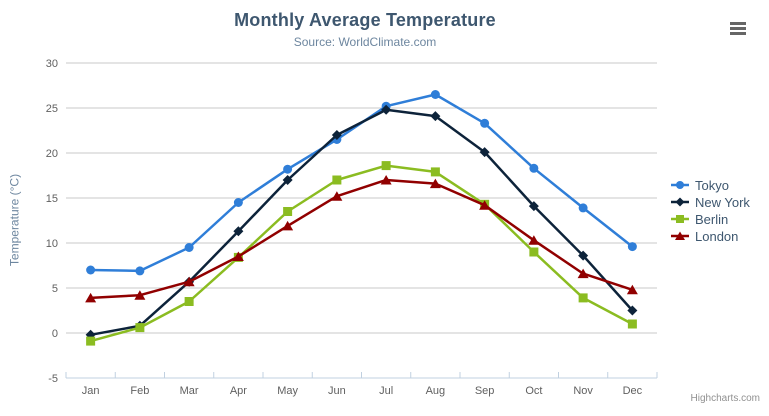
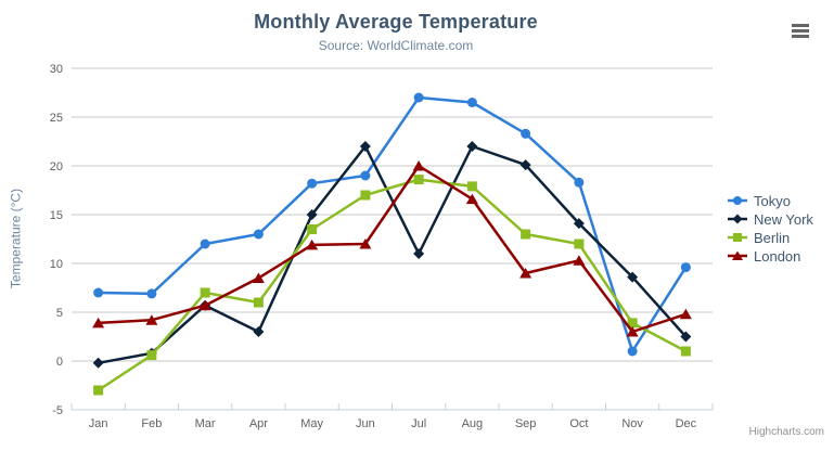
Berlin/Jan: -1 -> -3
Tokyo/Mar: 10 -> 12
Berlin/Mar: 4 -> 7
Tokyo/Apr: 14 -> 13
New York/Apr: 11 -> 3
Berlin/Apr: 8 -> 6
New York/May: 17 -> 15
Tokyo/Jun: 22 -> 19
London/Jun: 15 -> 12
Tokyo/Jul: 25 -> 27
New York/Jul: 25 -> 11
London/Jul: 17 -> 20
New York/Aug: 24 -> 22
Berlin/Sep: 14 -> 13
London/Sep: 14 -> 9
Berlin/Oct: 9 -> 12
Tokyo/Nov: 14 -> 1
London/Nov: 7 -> 3
